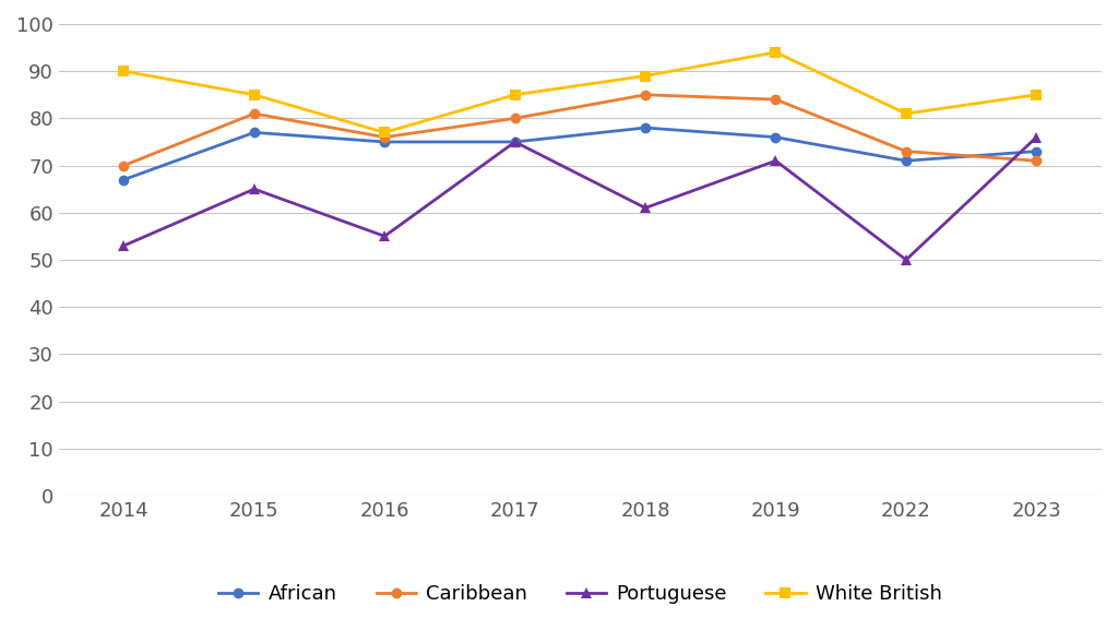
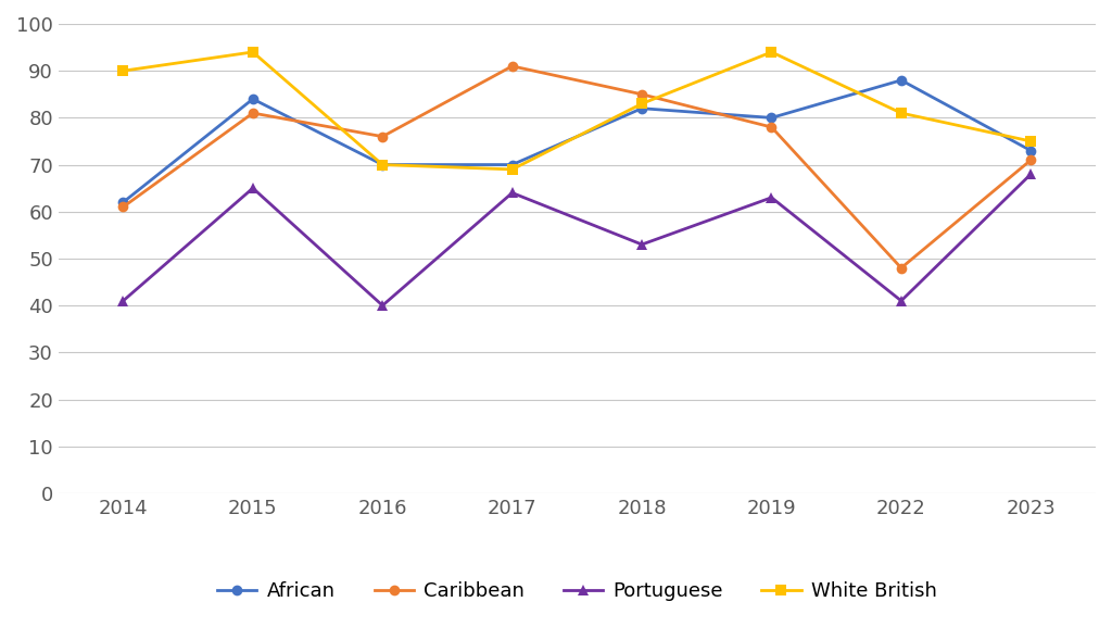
African/2014: 67 -> 62
Caribbean/2014: 70 -> 61
Portuguese/2014: 53 -> 41
African/2015: 77 -> 84
White British/2015: 85 -> 94
African/2016: 75 -> 70
Portuguese/2016: 55 -> 40
White British/2016: 77 -> 70
African/2017: 75 -> 70
Caribbean/2017: 80 -> 91
Portuguese/2017: 75 -> 64
White British/2017: 85 -> 69
African/2018: 78 -> 82
Portuguese/2018: 61 -> 53
White British/2018: 89 -> 83
African/2019: 76 -> 80
Caribbean/2019: 84 -> 78
Portuguese/2019: 71 -> 63
African/2022: 71 -> 88
Caribbean/2022: 73 -> 48
Portuguese/2022: 50 -> 41
Portuguese/2023: 76 -> 68
White British/2023: 85 -> 75
